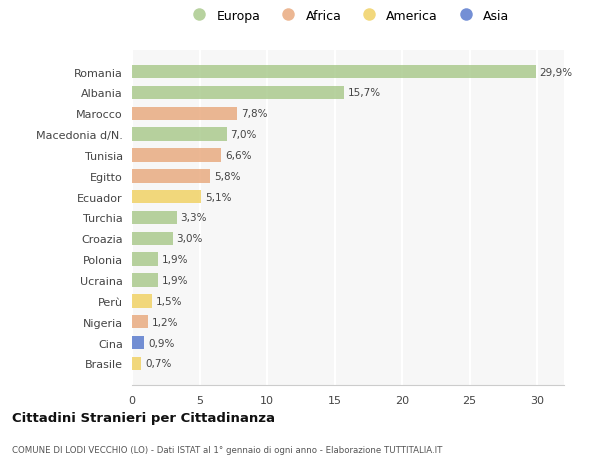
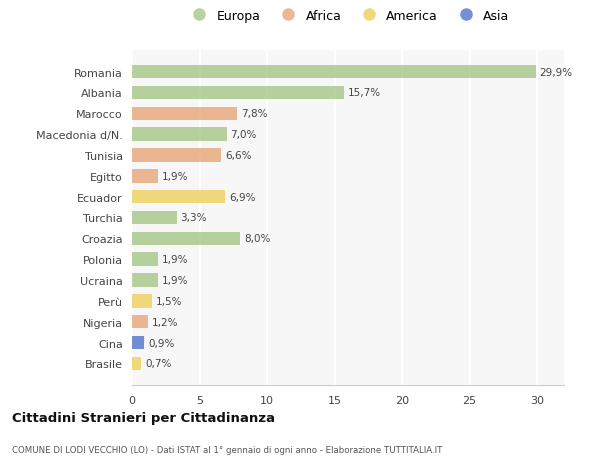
Egitto: 5,8% -> 1,9%
Ecuador: 5,1% -> 6,9%
Croazia: 3,0% -> 8,0%
